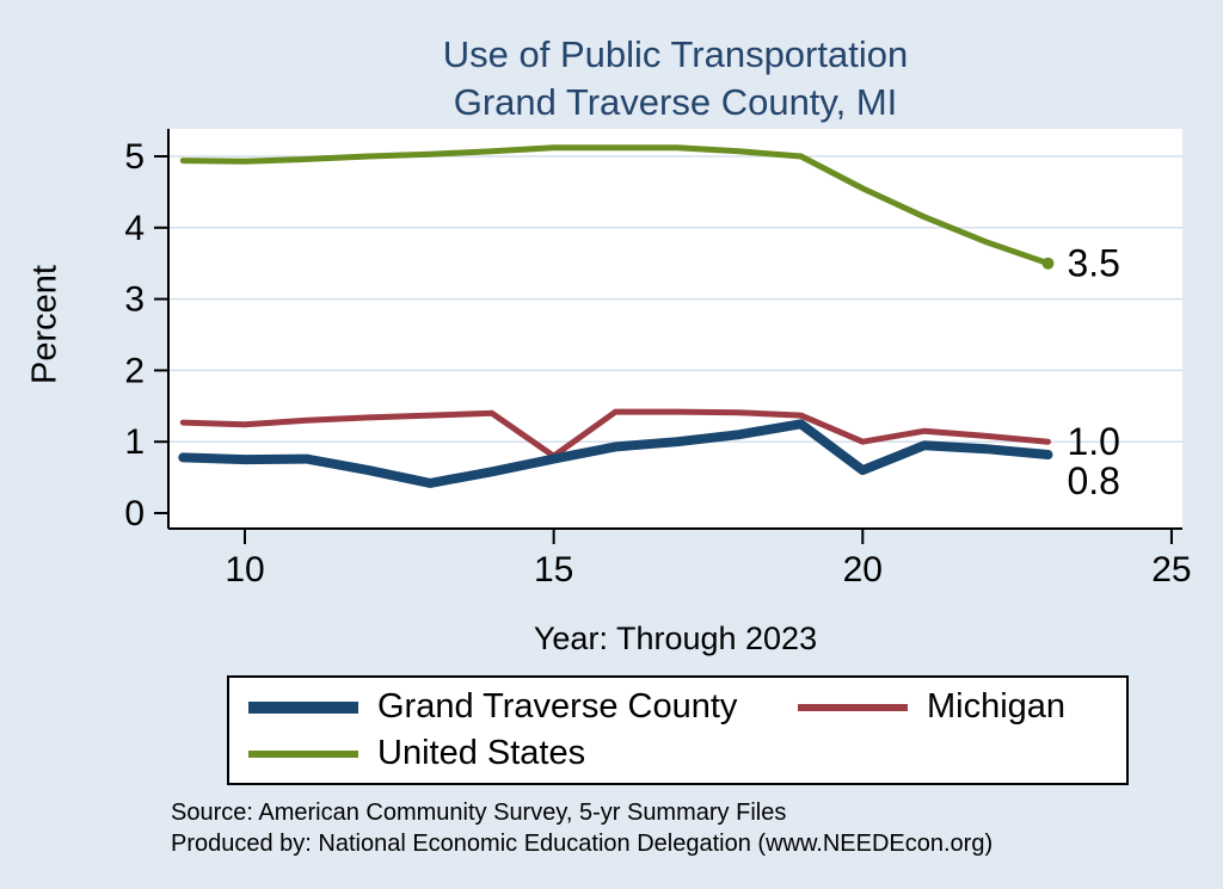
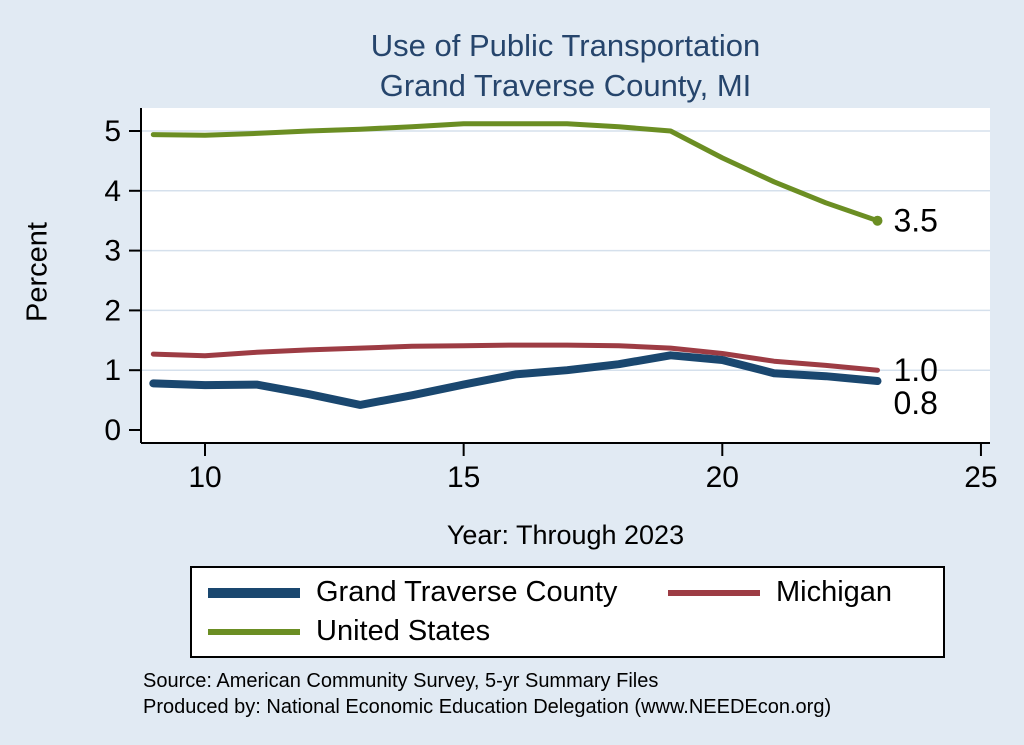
Michigan/15: 0.8 -> 1.4
Grand Traverse County/20: 0.6 -> 1.2
Michigan/20: 1.0 -> 1.3
